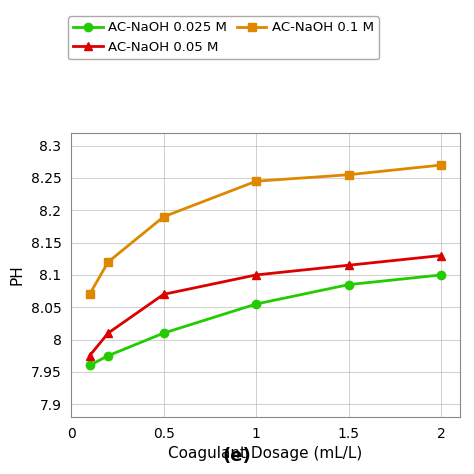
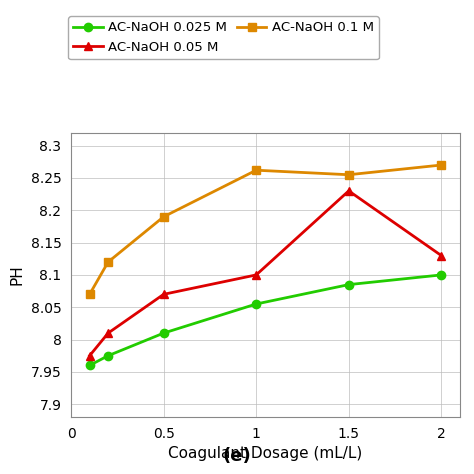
AC-NaOH 0.1 M/1: 8.245 -> 8.262
AC-NaOH 0.05 M/1.5: 8.115 -> 8.230
